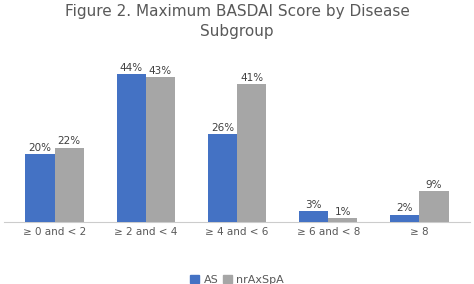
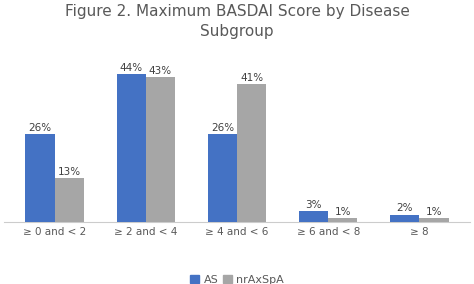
AS/≥ 0 and < 2: 20% -> 26%
nrAxSpA/≥ 0 and < 2: 22% -> 13%
nrAxSpA/≥ 8: 9% -> 1%
